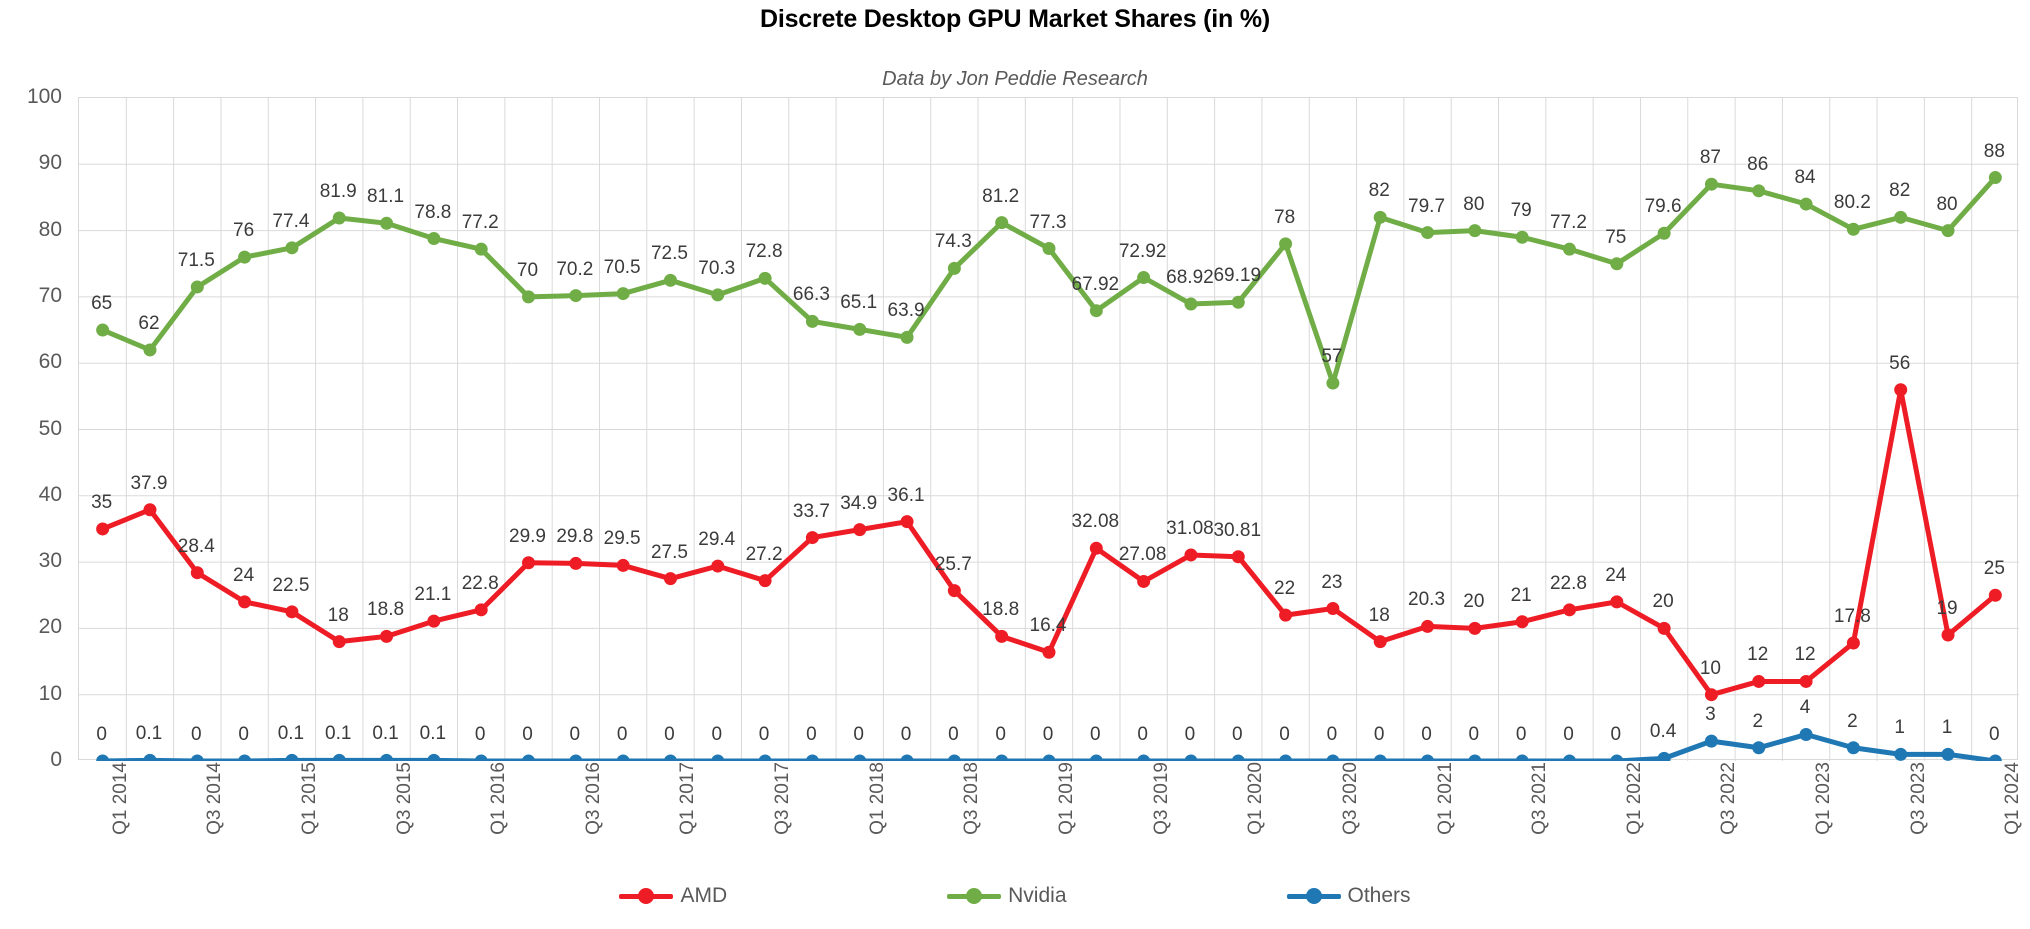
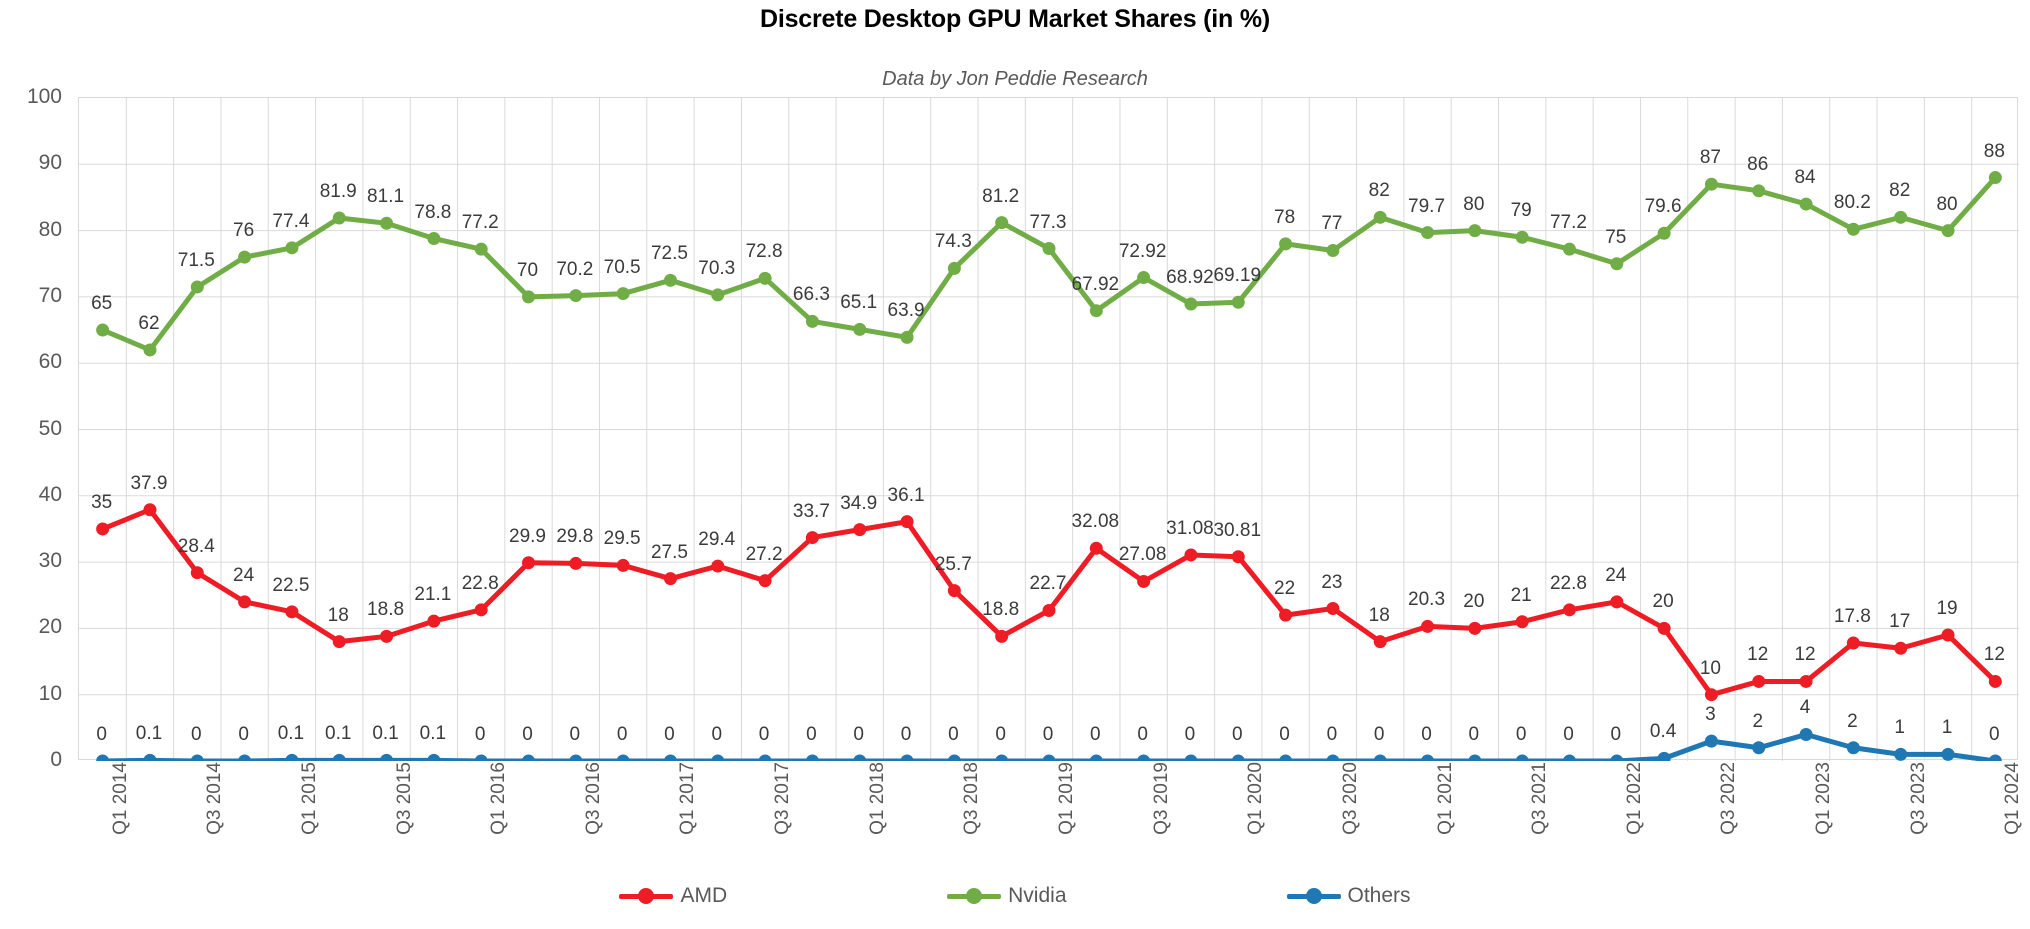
AMD/Q1 2019: 16.4 -> 22.7
Nvidia/Q3 2020: 57 -> 77
AMD/Q3 2023: 56 -> 17
AMD/Q1 2024: 25 -> 12
